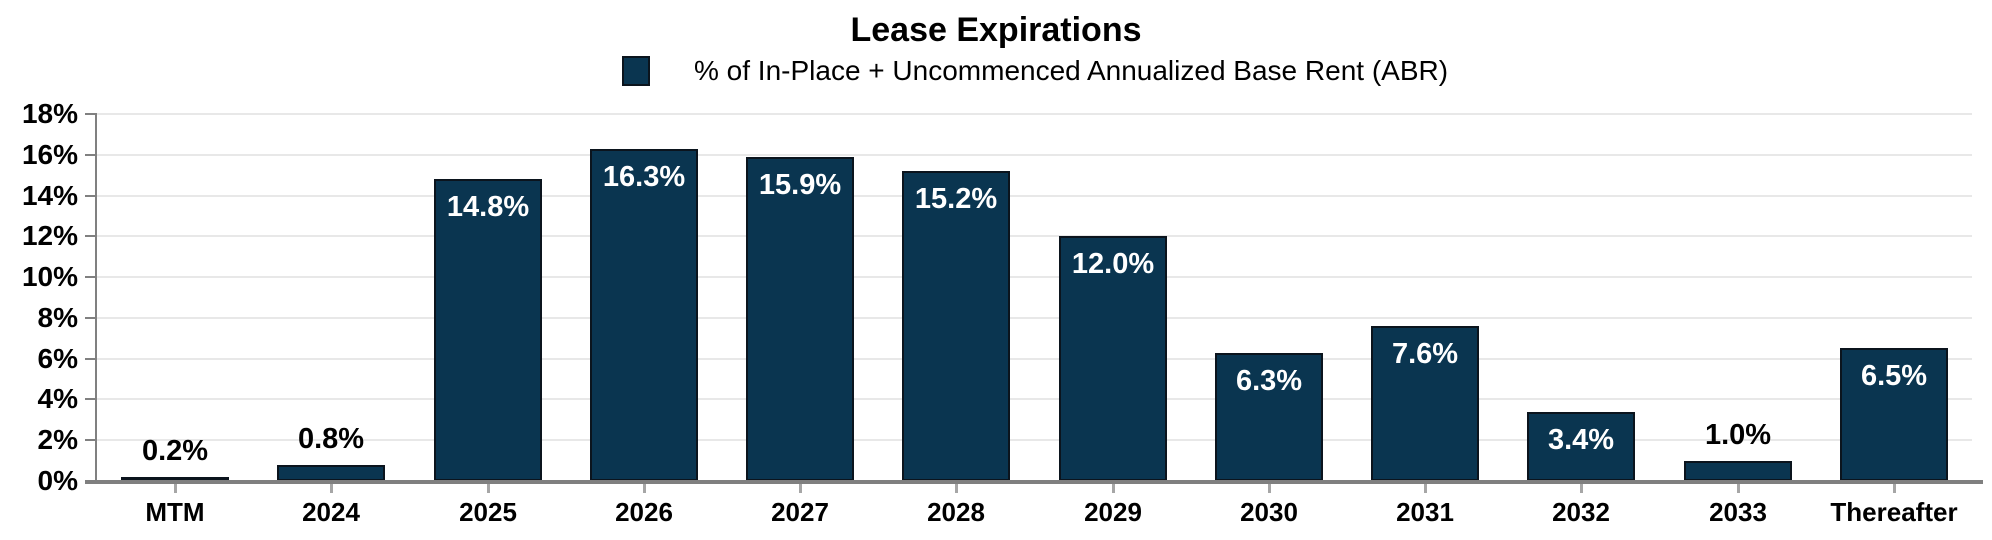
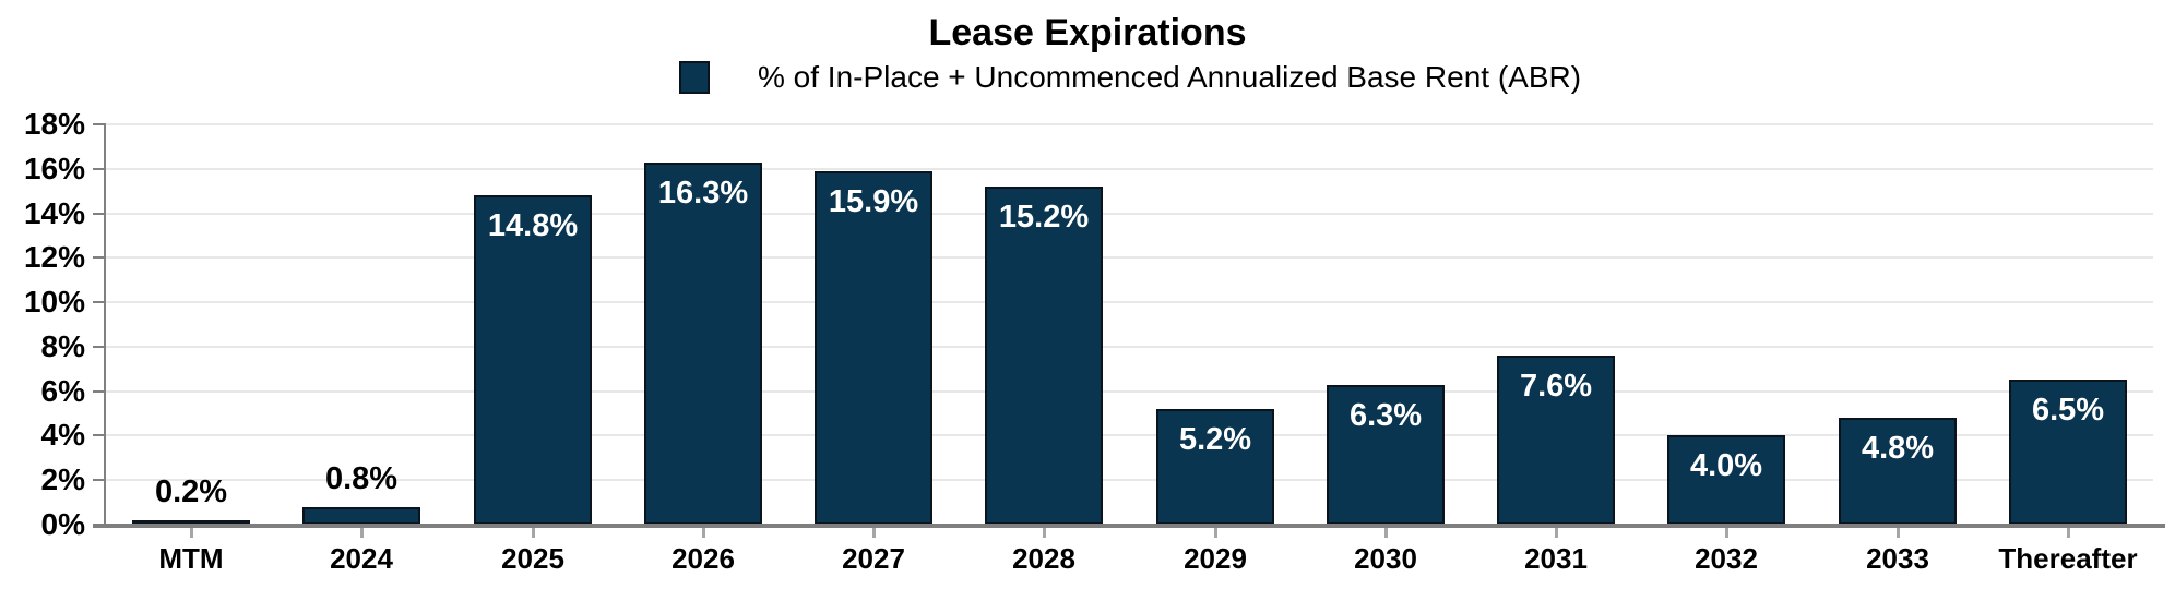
2029: 12.0% -> 5.2%
2032: 3.4% -> 4.0%
2033: 1.0% -> 4.8%
